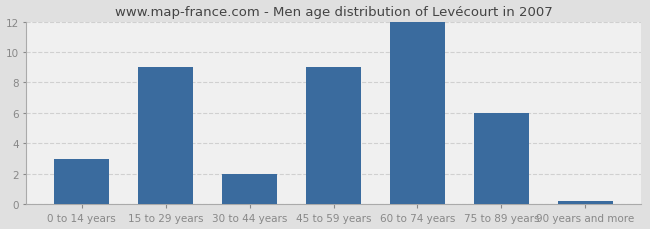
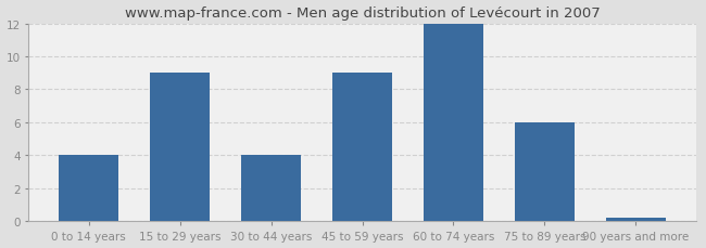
0 to 14 years: 3.0 -> 4.0
30 to 44 years: 2.0 -> 4.0
